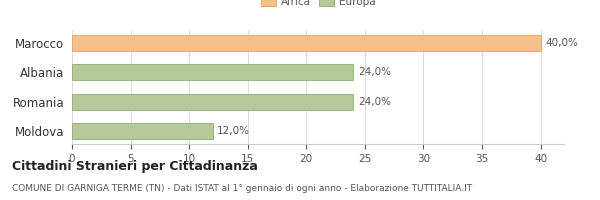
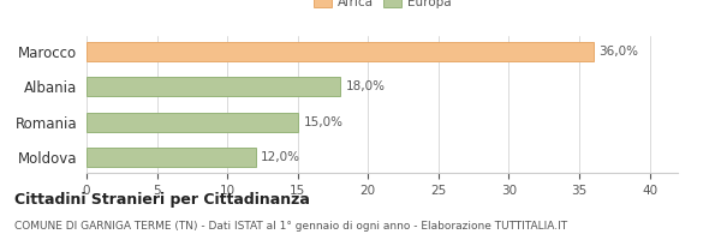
Marocco: 40,0% -> 36,0%
Albania: 24,0% -> 18,0%
Romania: 24,0% -> 15,0%
